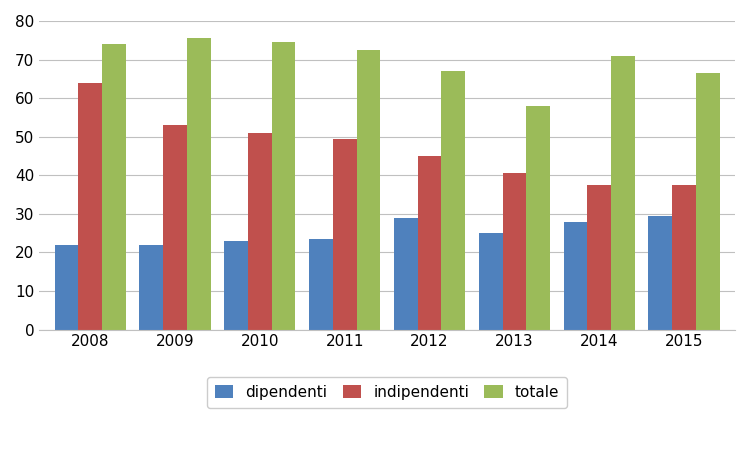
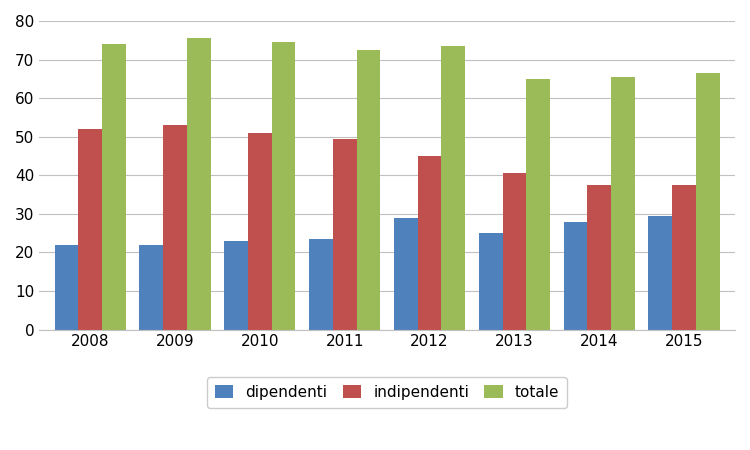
indipendenti/2008: 64.0 -> 52.0
totale/2012: 67.0 -> 73.5
totale/2013: 58.0 -> 65.0
totale/2014: 71.0 -> 65.5
